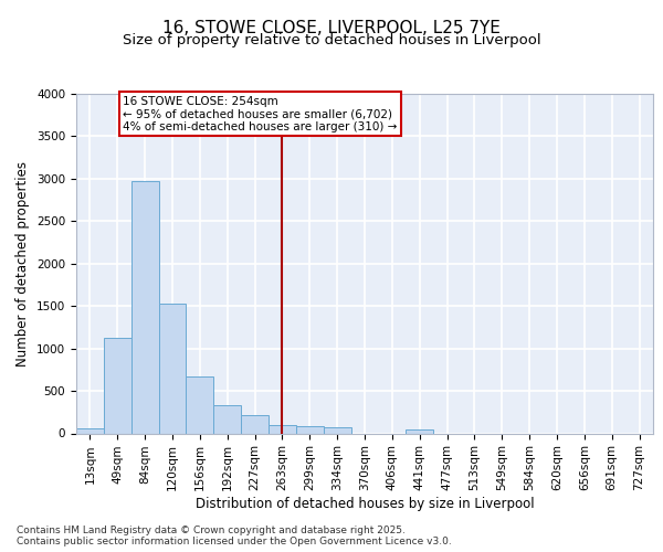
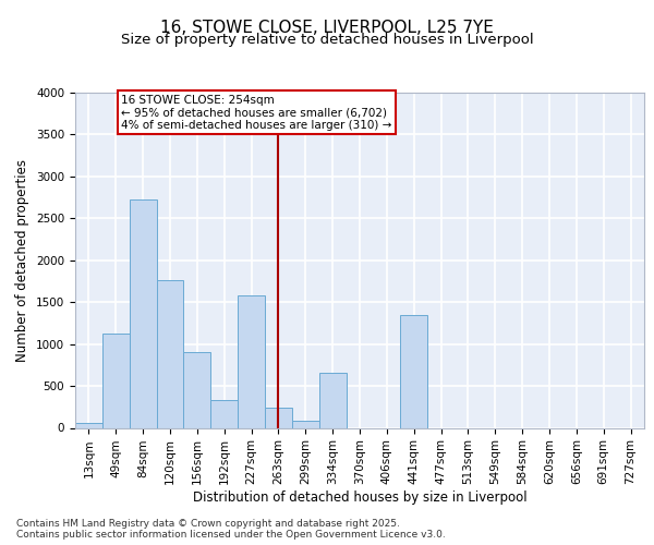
84sqm: 2970 -> 2720
120sqm: 1530 -> 1760
156sqm: 660 -> 900
227sqm: 210 -> 1580
263sqm: 100 -> 240
334sqm: 80 -> 660
441sqm: 40 -> 1340
